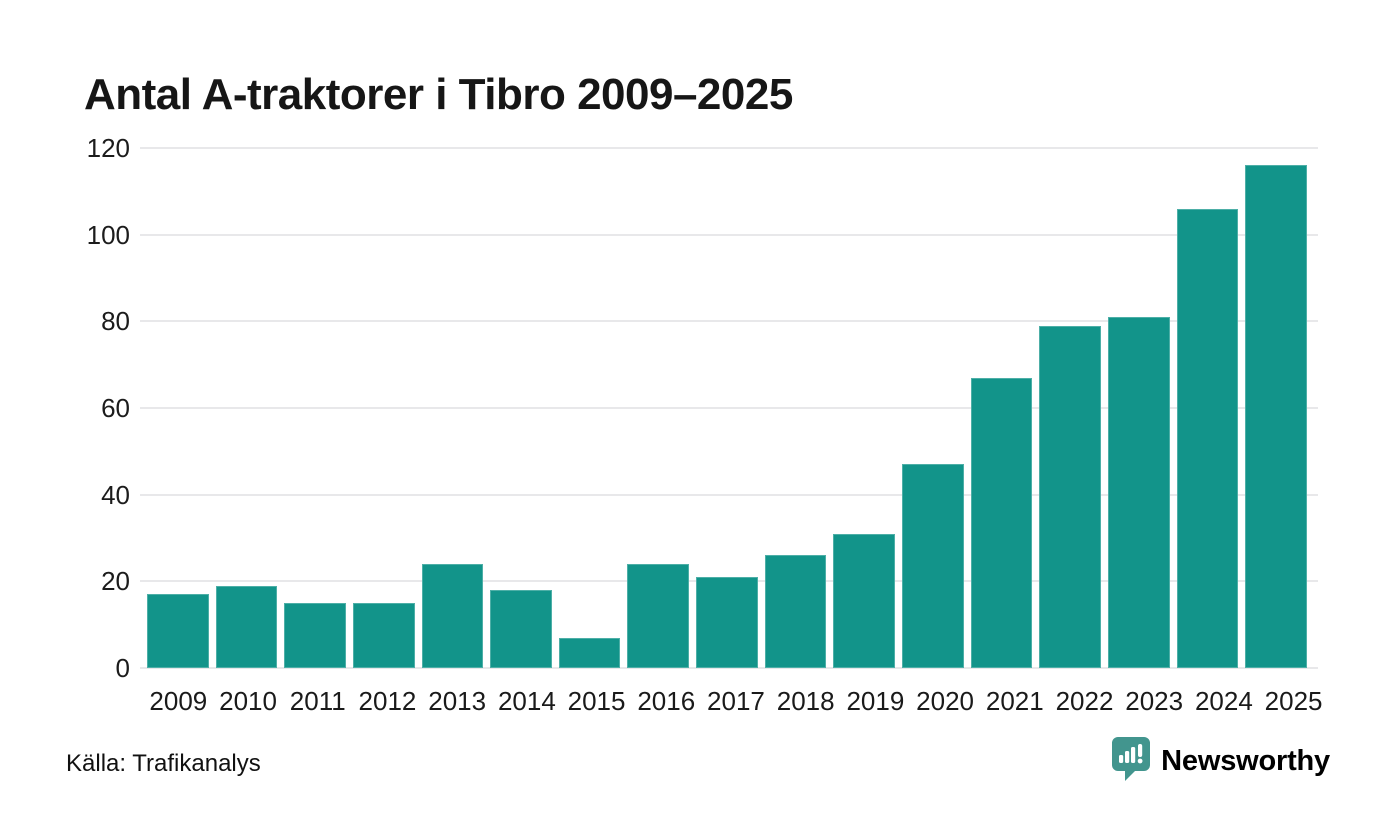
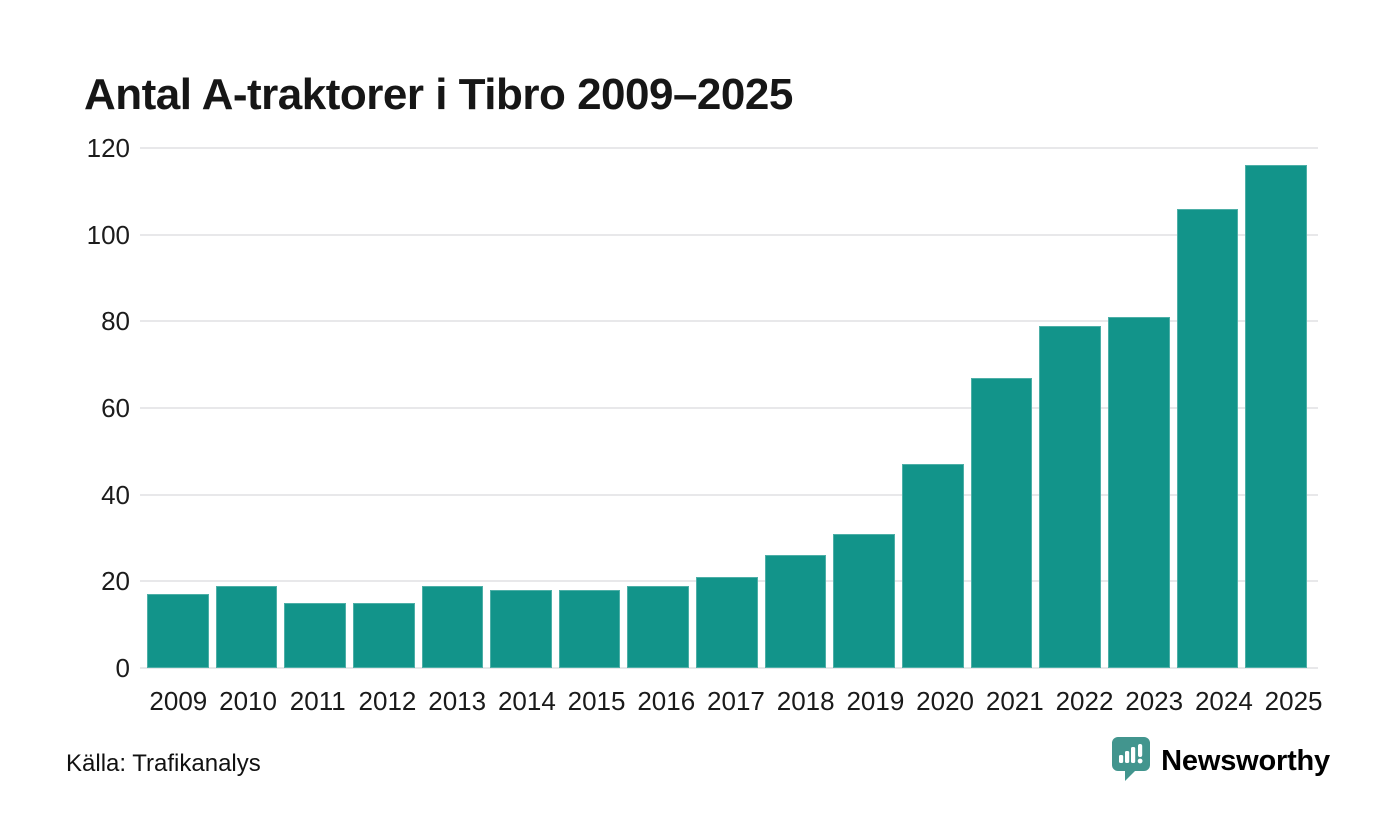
2013: 24 -> 19
2015: 7 -> 18
2016: 24 -> 19
